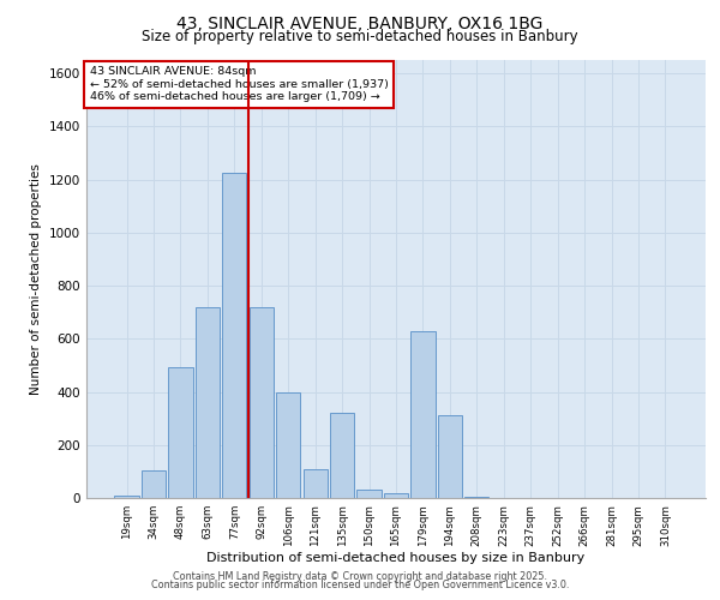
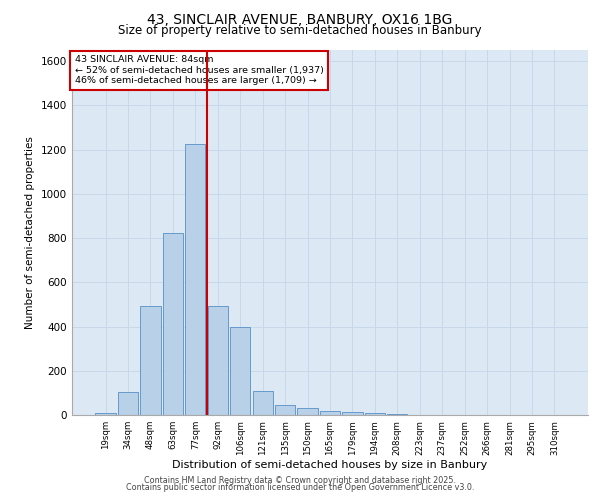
63sqm: 720 -> 825
92sqm: 720 -> 495
135sqm: 320 -> 47
179sqm: 630 -> 12
194sqm: 310 -> 8
